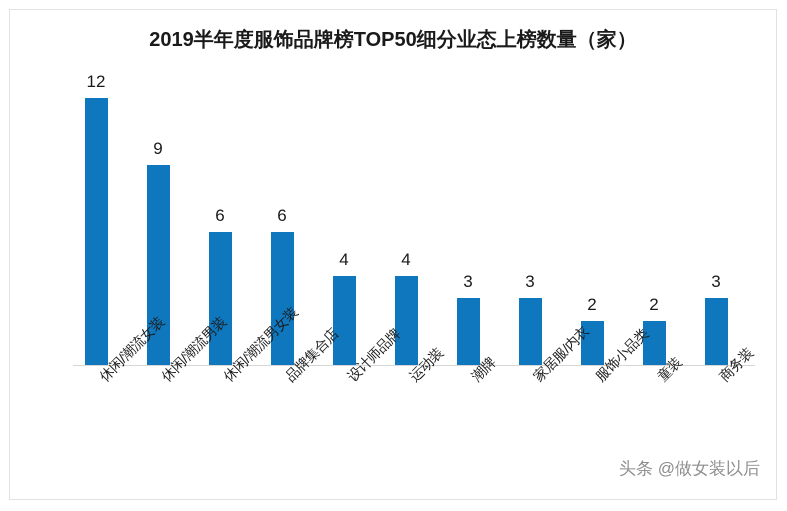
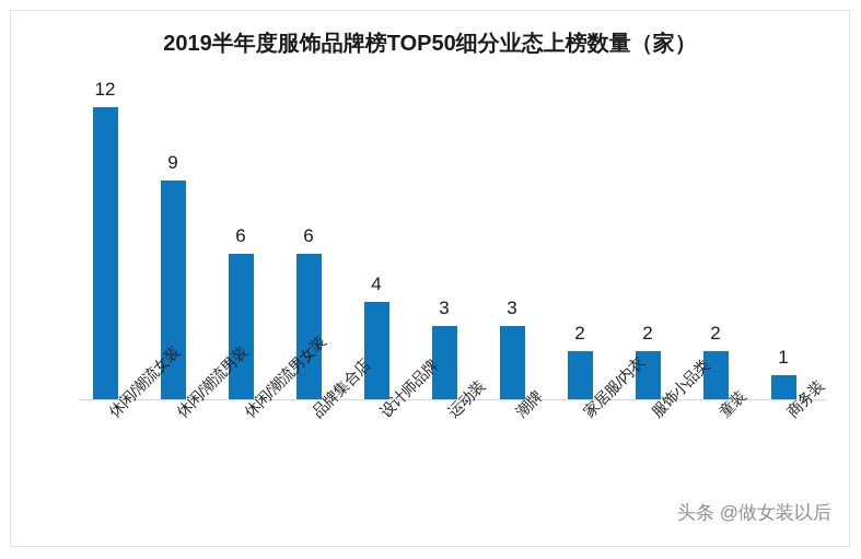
运动装: 4 -> 3
家居服/内衣: 3 -> 2
商务装: 3 -> 1
